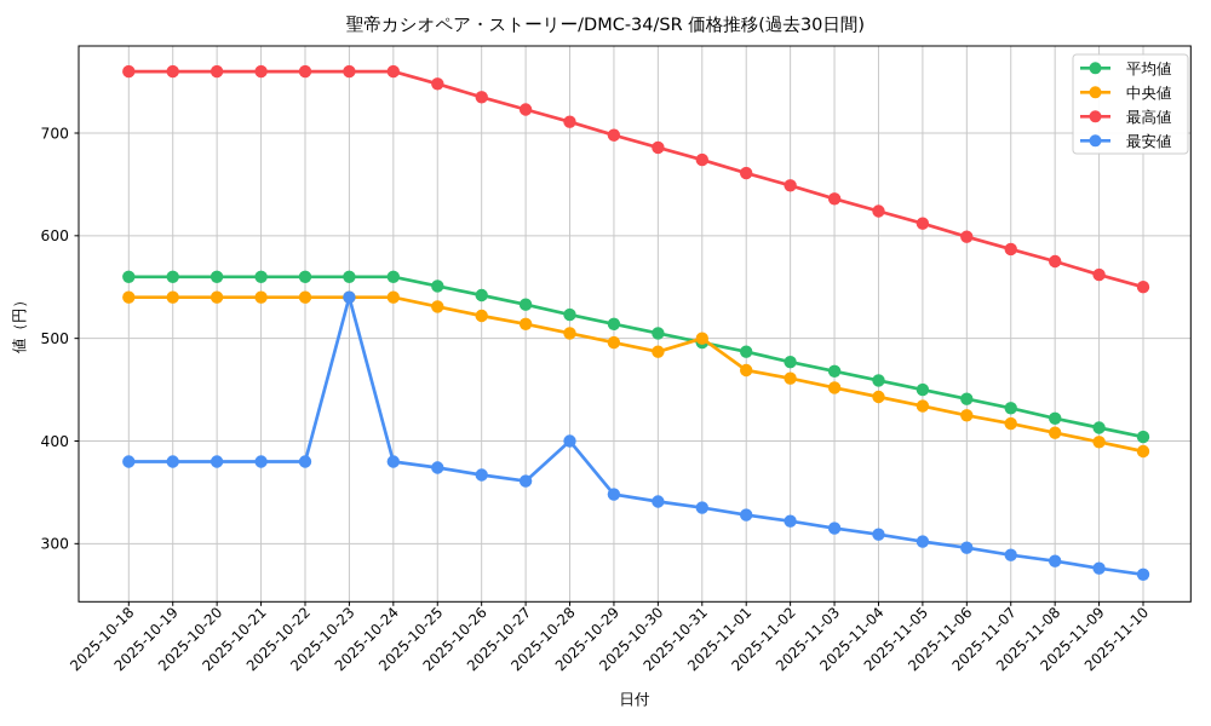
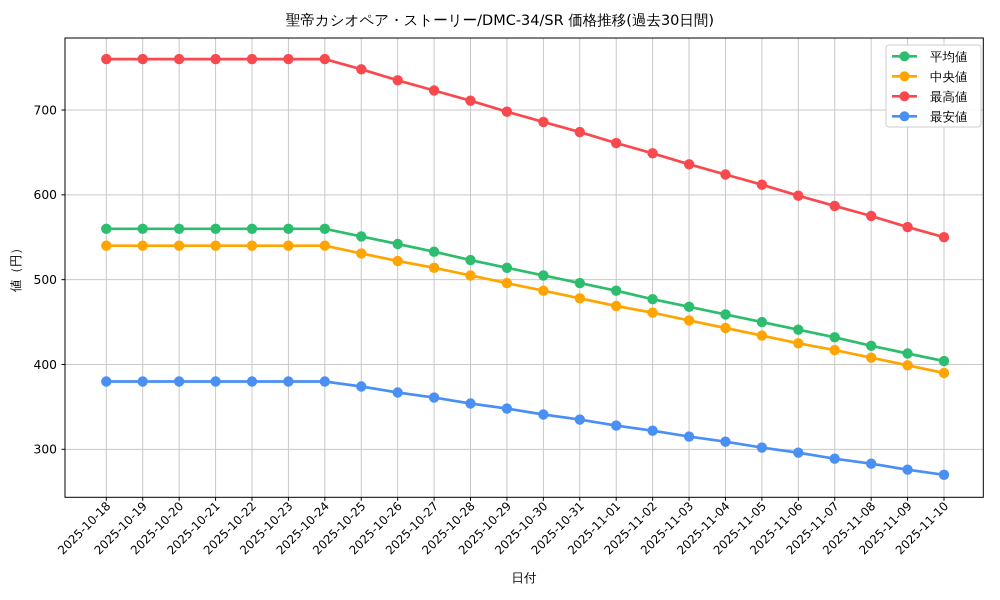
最安値/2025-10-23: 540 -> 380
最安値/2025-10-28: 400 -> 350
中央値/2025-10-31: 500 -> 480
